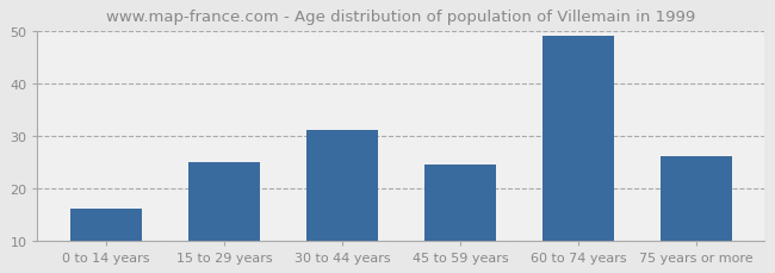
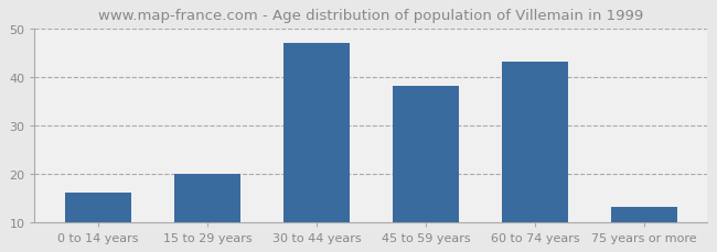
15 to 29 years: 25.0 -> 20.0
30 to 44 years: 31.0 -> 47.0
45 to 59 years: 24.5 -> 38.0
60 to 74 years: 49.0 -> 43.0
75 years or more: 26.0 -> 13.0
